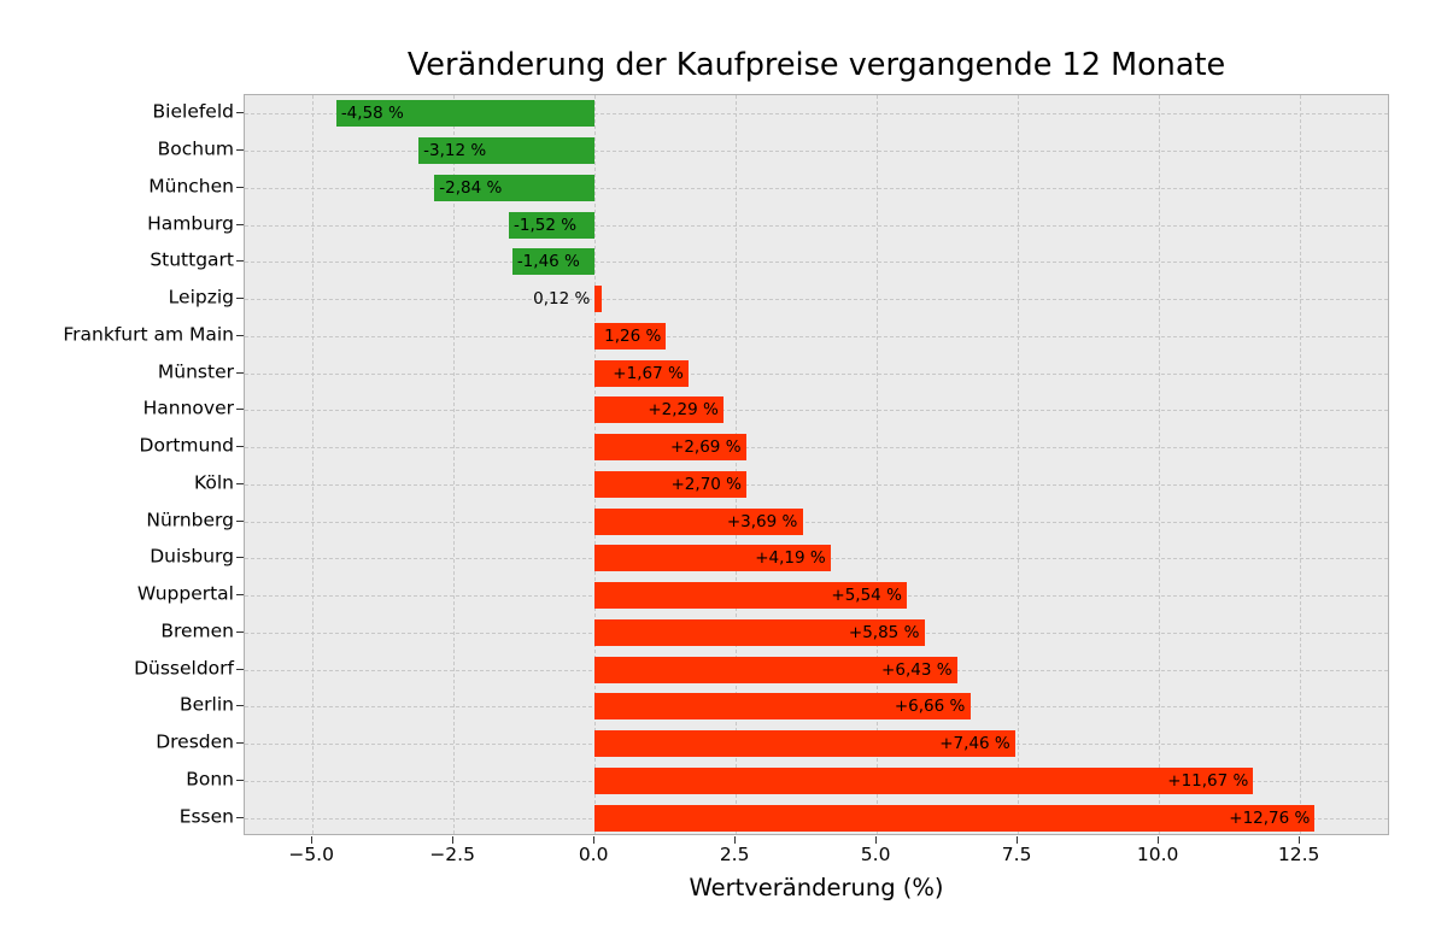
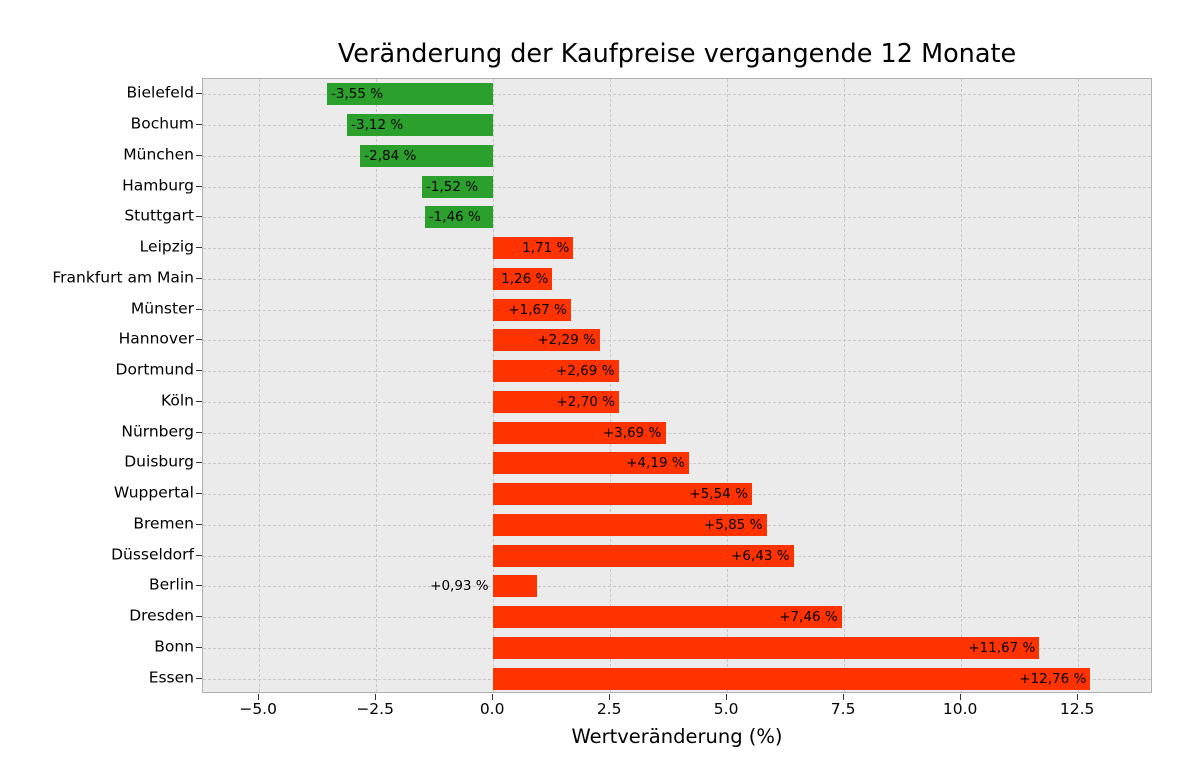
Bielefeld: -4,58 -> -3,55
Leipzig: 0,12 -> 1,71
Berlin: +6,66 -> +0,93
